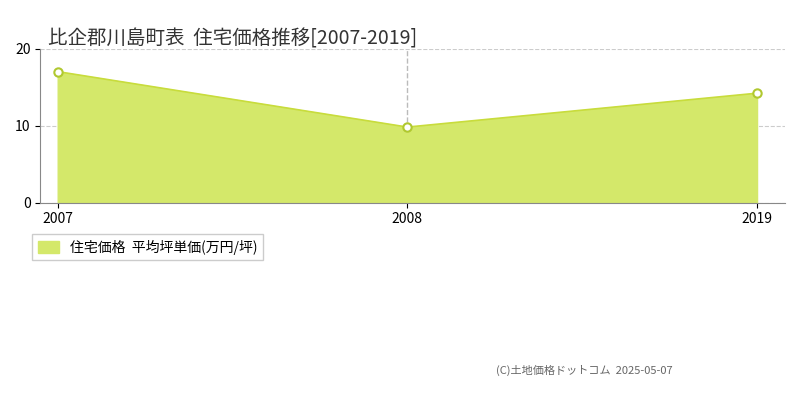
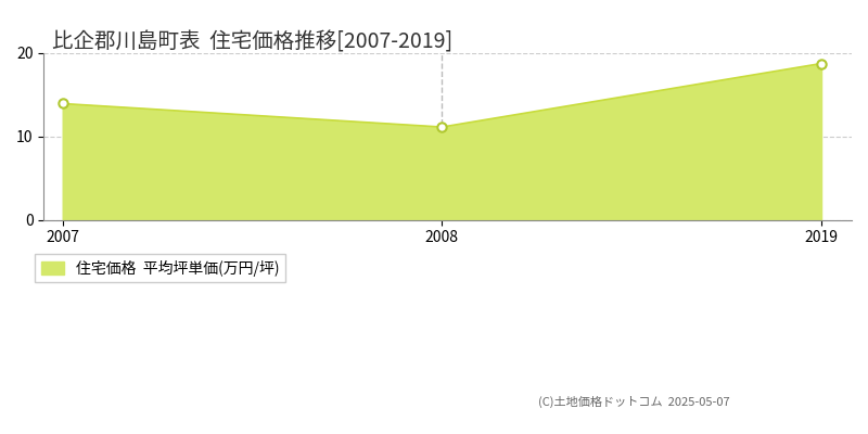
2007: 17.0 -> 13.9
2008: 9.8 -> 11.1
2019: 14.2 -> 18.7
